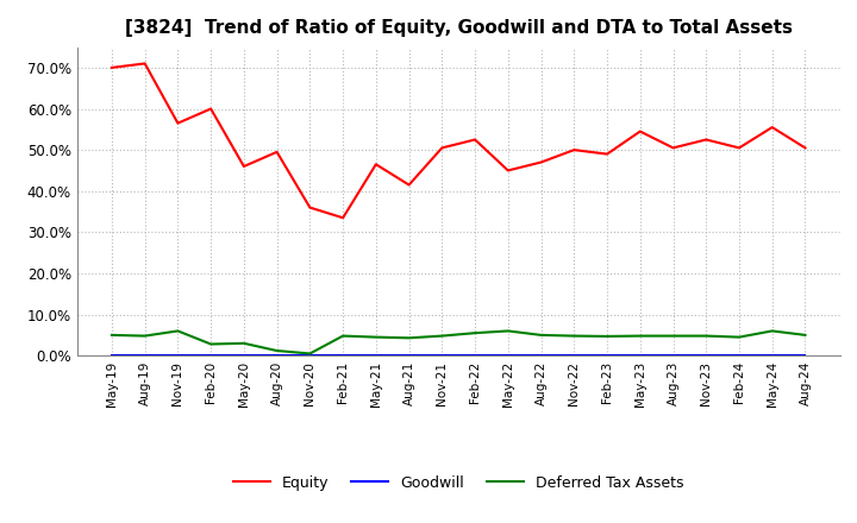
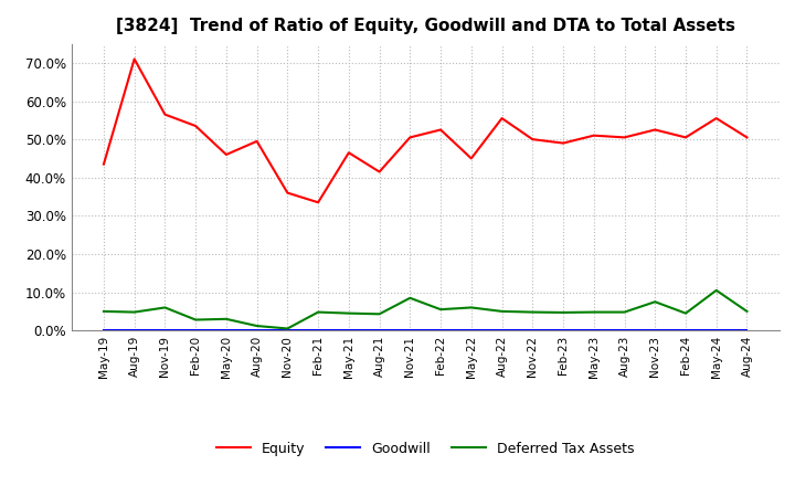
Equity/May-19: 70.0% -> 43.5%
Equity/Feb-20: 60.0% -> 53.5%
Deferred Tax Assets/Nov-21: 4.8% -> 8.5%
Equity/Aug-22: 47.0% -> 55.5%
Equity/May-23: 54.5% -> 51.0%
Deferred Tax Assets/Nov-23: 4.8% -> 7.5%
Deferred Tax Assets/May-24: 6.0% -> 10.5%
